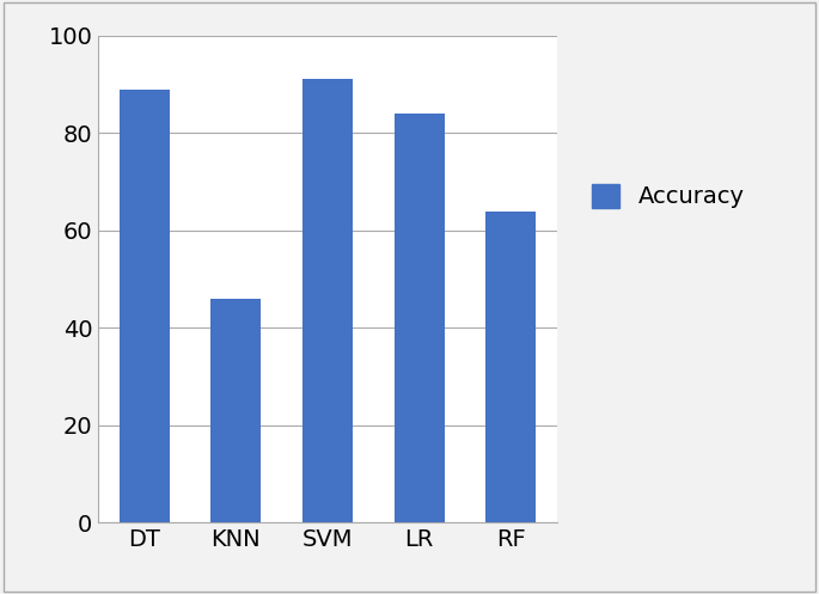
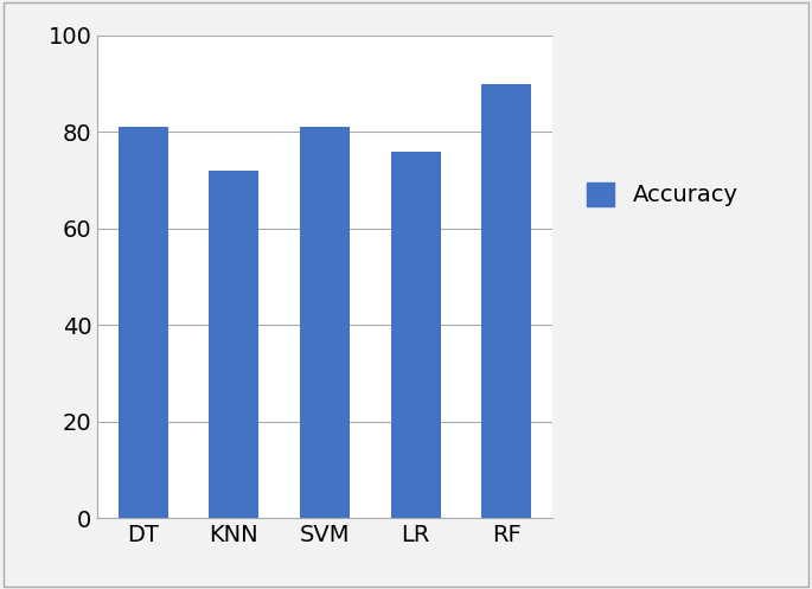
DT: 89 -> 81
KNN: 46 -> 72
SVM: 91 -> 81
LR: 84 -> 76
RF: 64 -> 90
